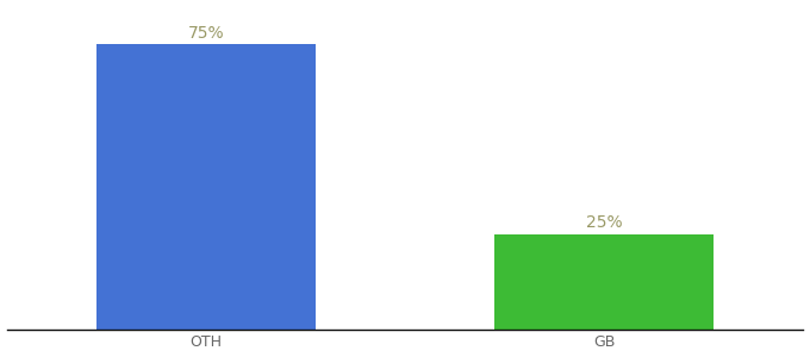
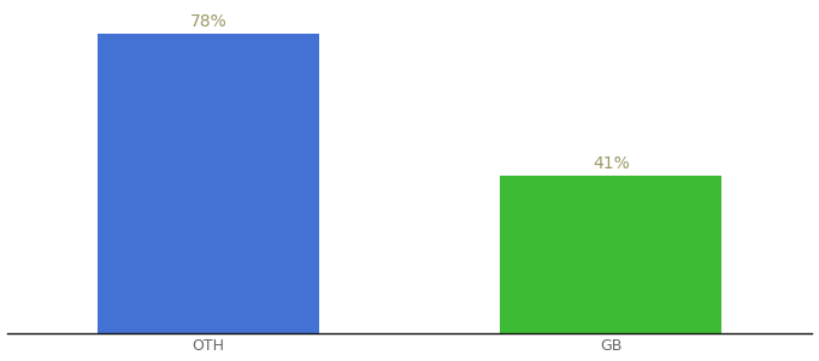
OTH: 75% -> 78%
GB: 25% -> 41%
